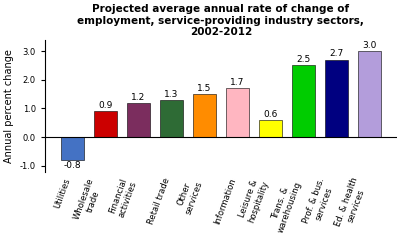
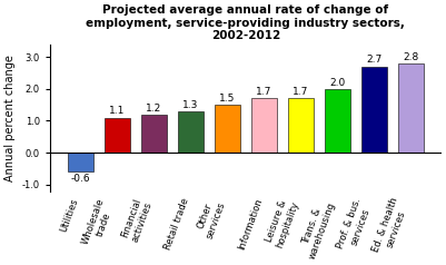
Utilities: -0.8 -> -0.6
Wholesale trade: 0.9 -> 1.1
Leisure & hospitality: 0.6 -> 1.7
Trans. & warehousing: 2.5 -> 2.0
Ed. & health services: 3.0 -> 2.8
